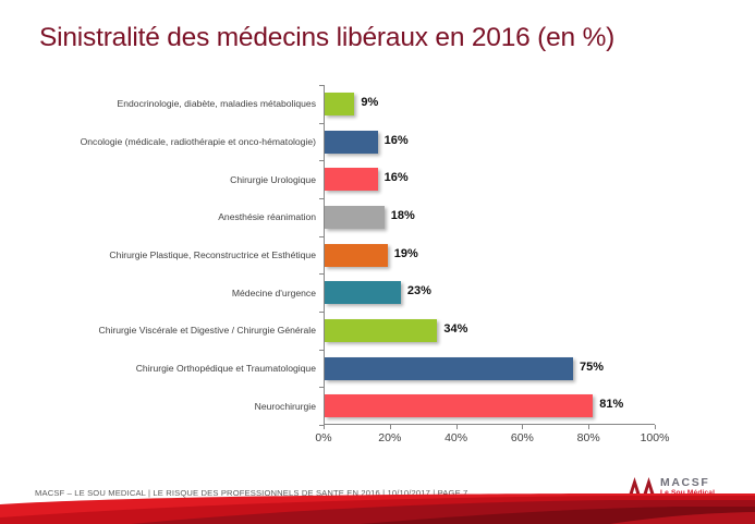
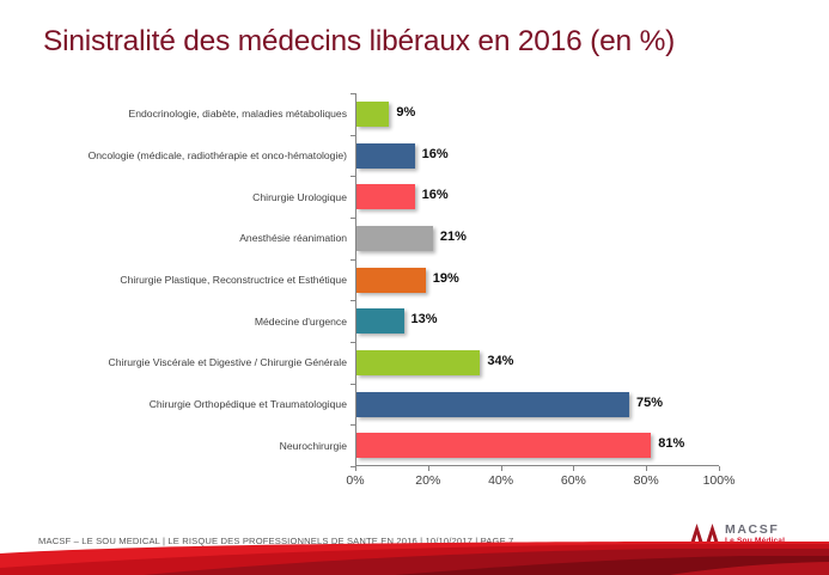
Anesthésie réanimation: 18% -> 21%
Médecine d'urgence: 23% -> 13%
